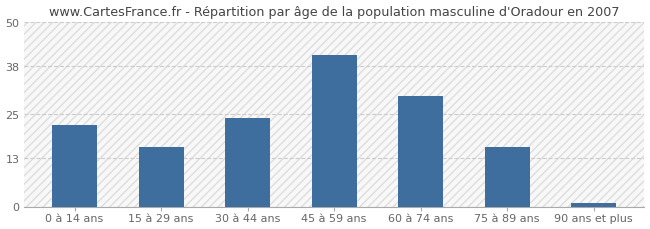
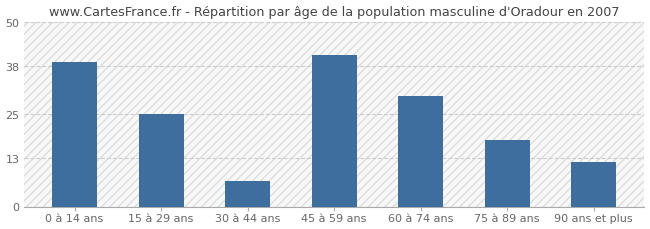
0 à 14 ans: 22 -> 39
15 à 29 ans: 16 -> 25
30 à 44 ans: 24 -> 7
75 à 89 ans: 16 -> 18
90 ans et plus: 1 -> 12
